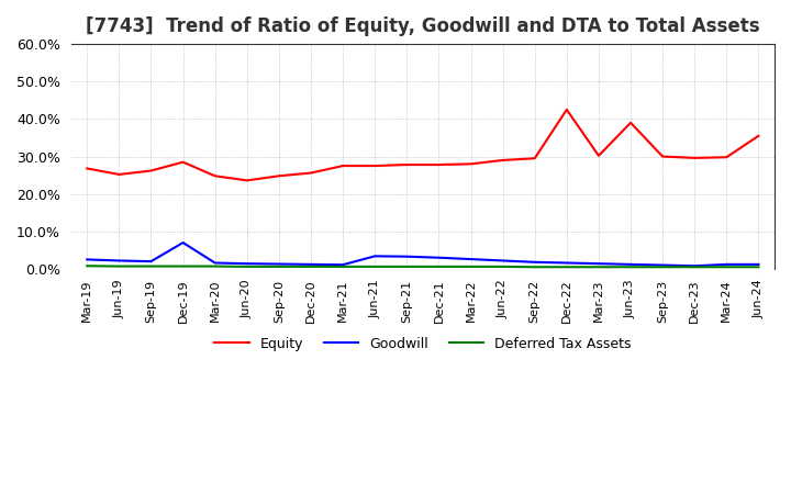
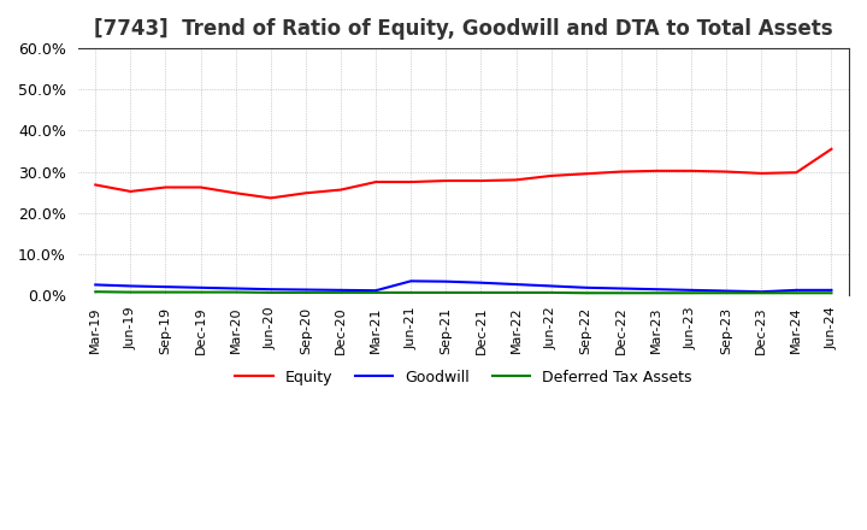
Equity/Dec-19: 28.5% -> 26.2%
Goodwill/Dec-19: 7.0% -> 1.8%
Equity/Dec-22: 42.5% -> 30.0%
Equity/Jun-23: 39.0% -> 30.2%
